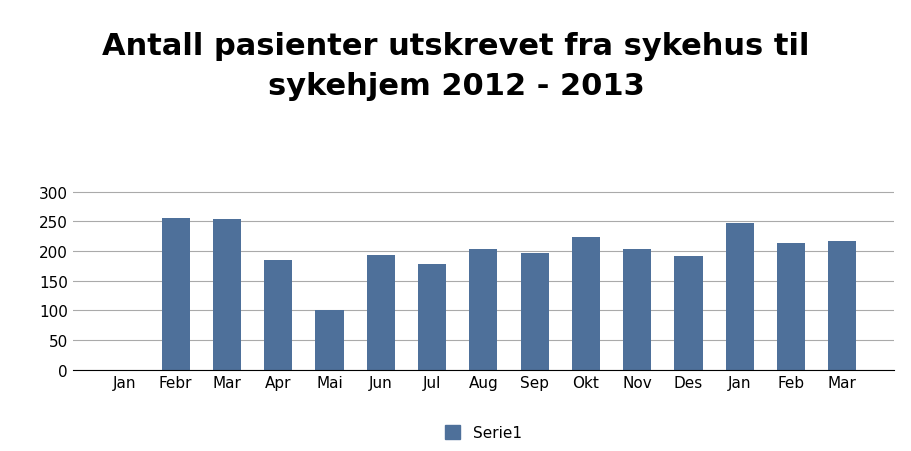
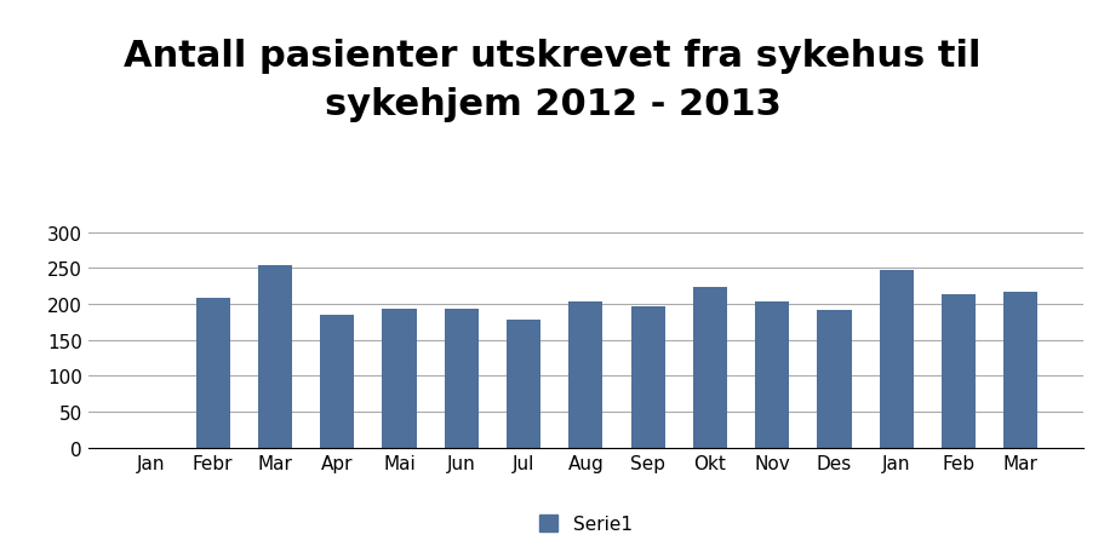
Febr: 256 -> 209
Mai: 100 -> 193
